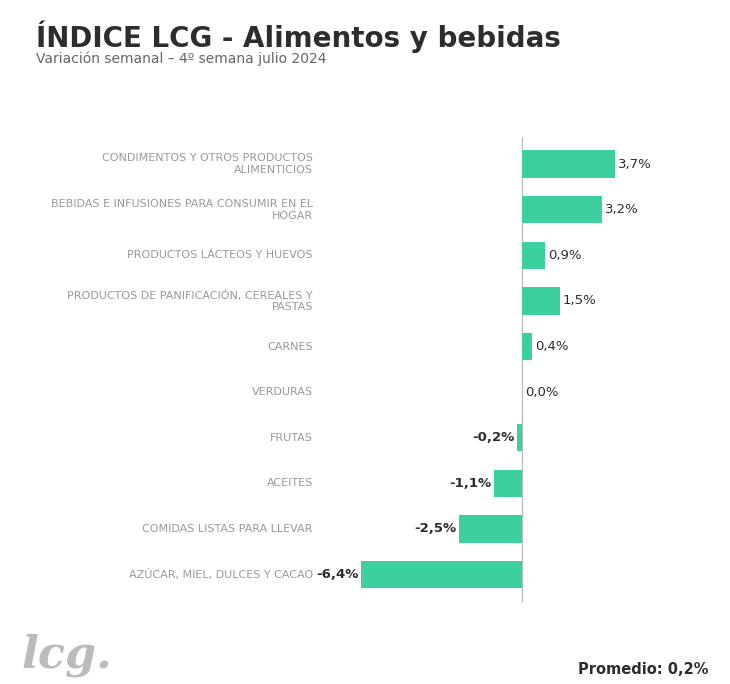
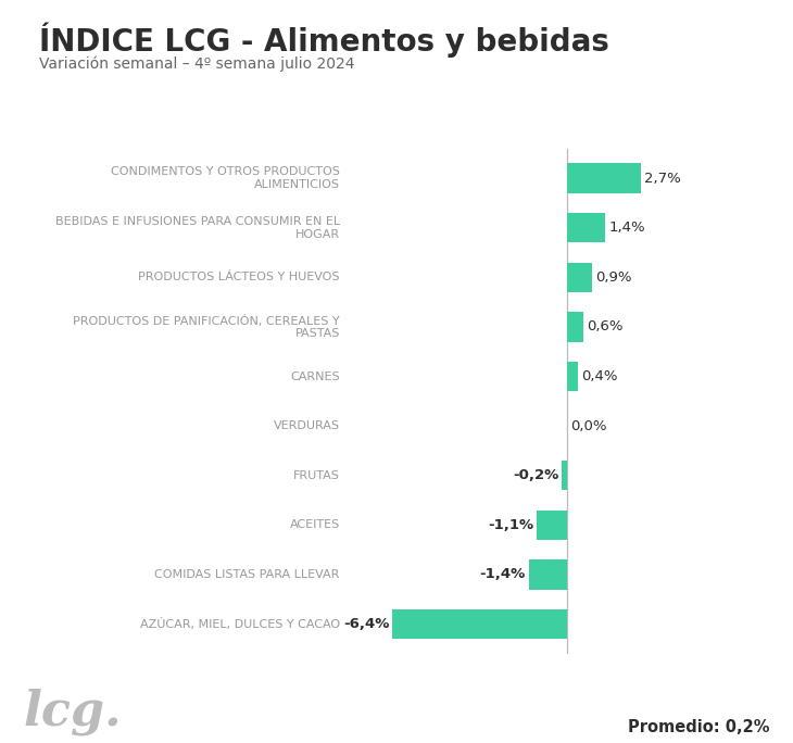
CONDIMENTOS Y OTROS PRODUCTOS ALIMENTICIOS: 3,7% -> 2,7%
BEBIDAS E INFUSIONES PARA CONSUMIR EN EL HOGAR: 3,2% -> 1,4%
PRODUCTOS DE PANIFICACIÓN, CEREALES Y PASTAS: 1,5% -> 0,6%
COMIDAS LISTAS PARA LLEVAR: -2,5% -> -1,4%
